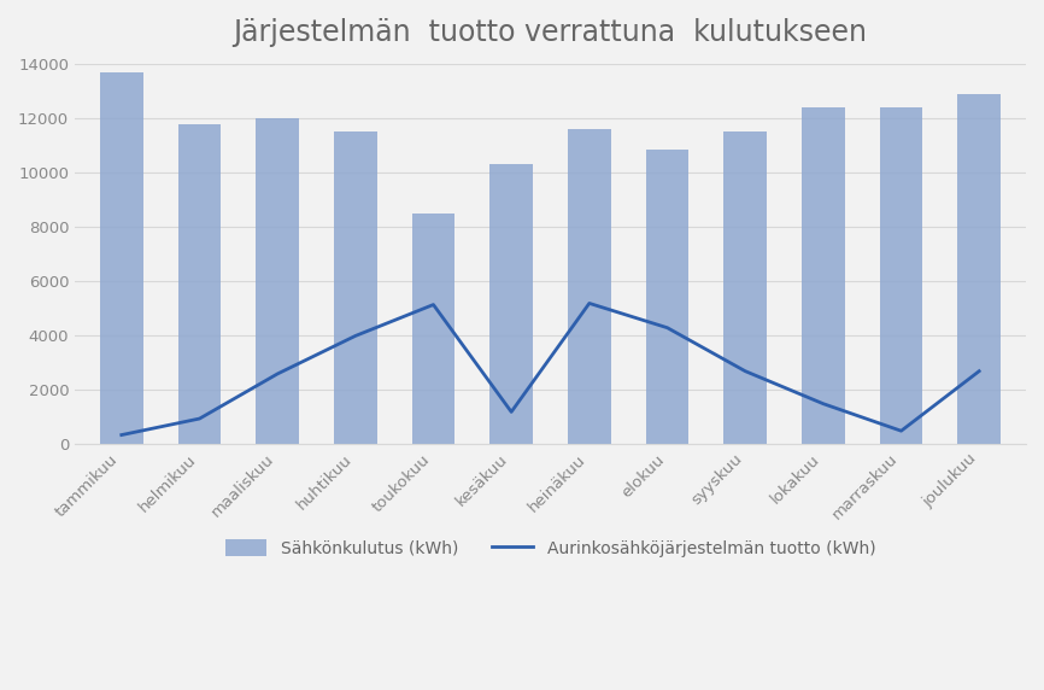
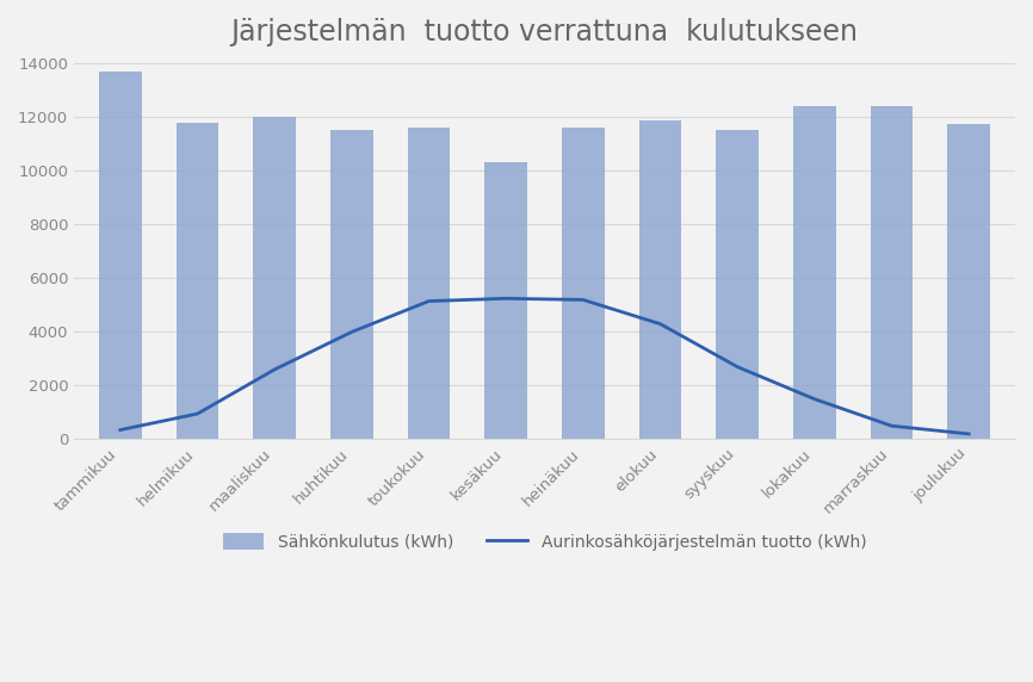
Sähkönkulutus (kWh)/toukokuu: 8500 -> 11600
Aurinkosähköjärjestelmän tuotto (kWh)/kesäkuu: 1200 -> 5250
Sähkönkulutus (kWh)/elokuu: 10850 -> 11900
Sähkönkulutus (kWh)/joulukuu: 12900 -> 11750
Aurinkosähköjärjestelmän tuotto (kWh)/joulukuu: 2700 -> 200
